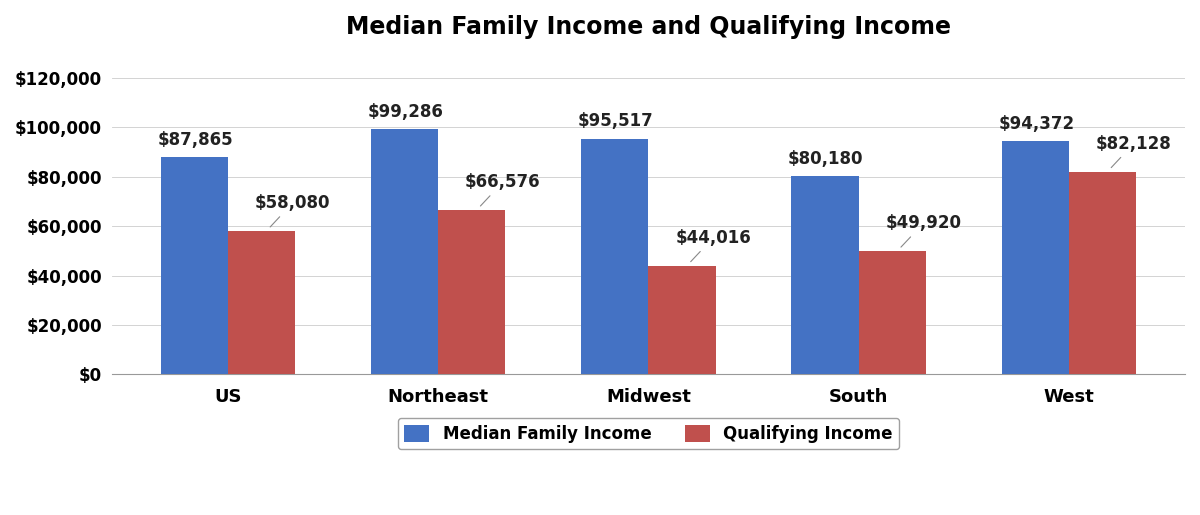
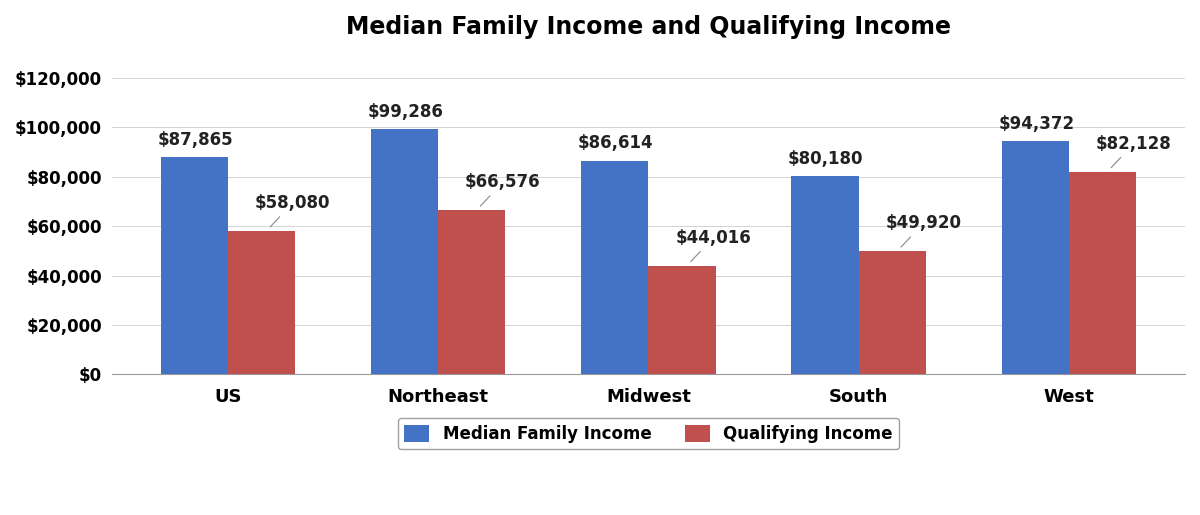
Median Family Income/Midwest: $95,517 -> $86,614
